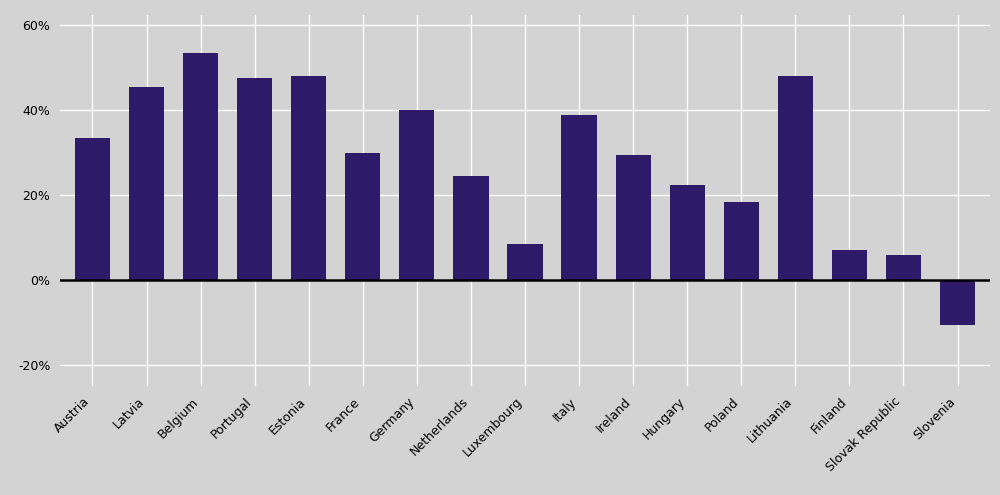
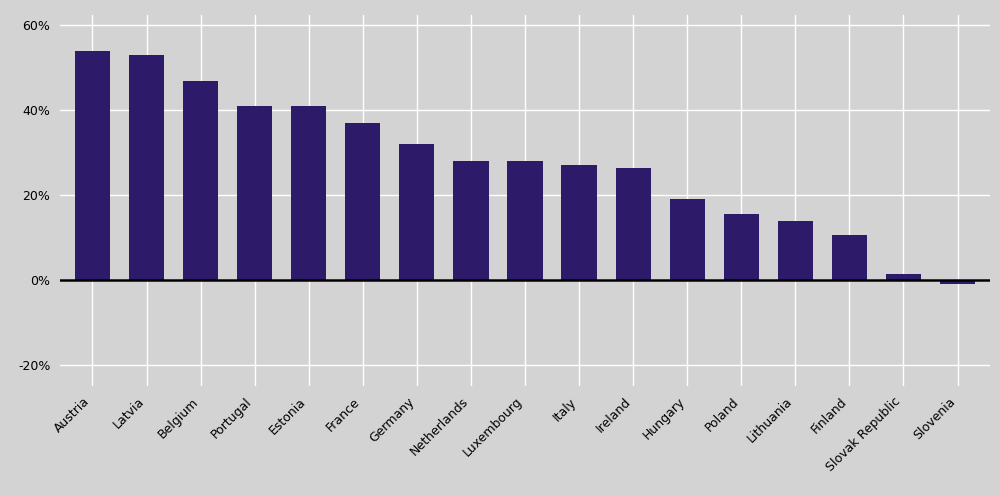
Austria: 33.5% -> 54.0%
Latvia: 45.5% -> 53.0%
Belgium: 53.5% -> 47.0%
Portugal: 47.5% -> 41.0%
Estonia: 48.0% -> 41.0%
France: 30.0% -> 37.0%
Germany: 40.0% -> 32.0%
Netherlands: 24.5% -> 28.0%
Luxembourg: 8.5% -> 28.0%
Italy: 39.0% -> 27.0%
Ireland: 29.5% -> 26.5%
Hungary: 22.5% -> 19.0%
Poland: 18.5% -> 15.5%
Lithuania: 48.0% -> 14.0%
Finland: 7.0% -> 10.5%
Slovak Republic: 6.0% -> 1.5%
Slovenia: -10.5% -> -1.0%
